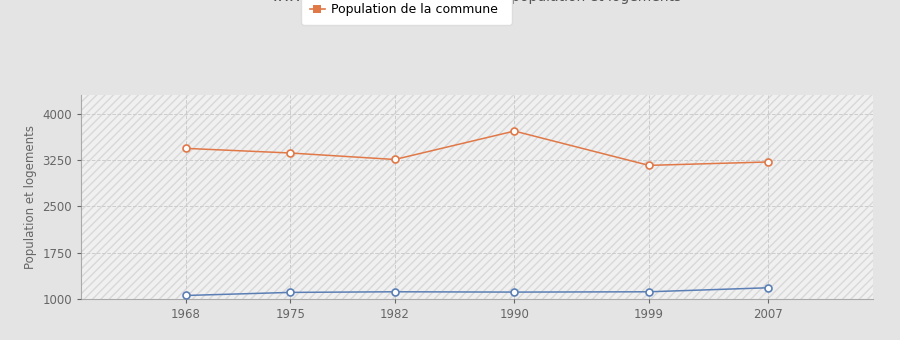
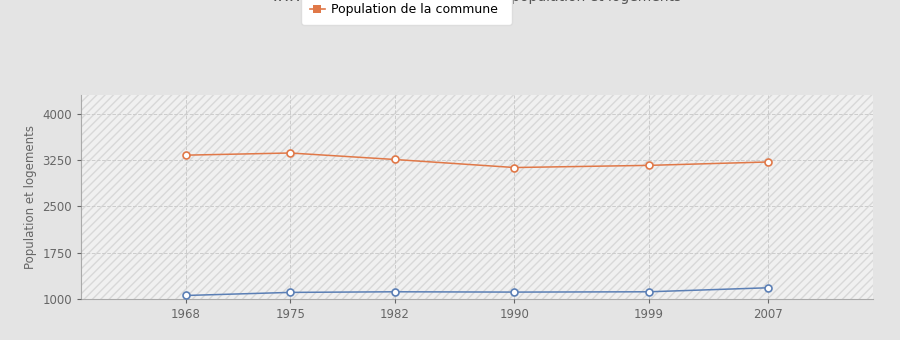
Population de la commune/1968: 3440 -> 3330
Population de la commune/1990: 3720 -> 3130
